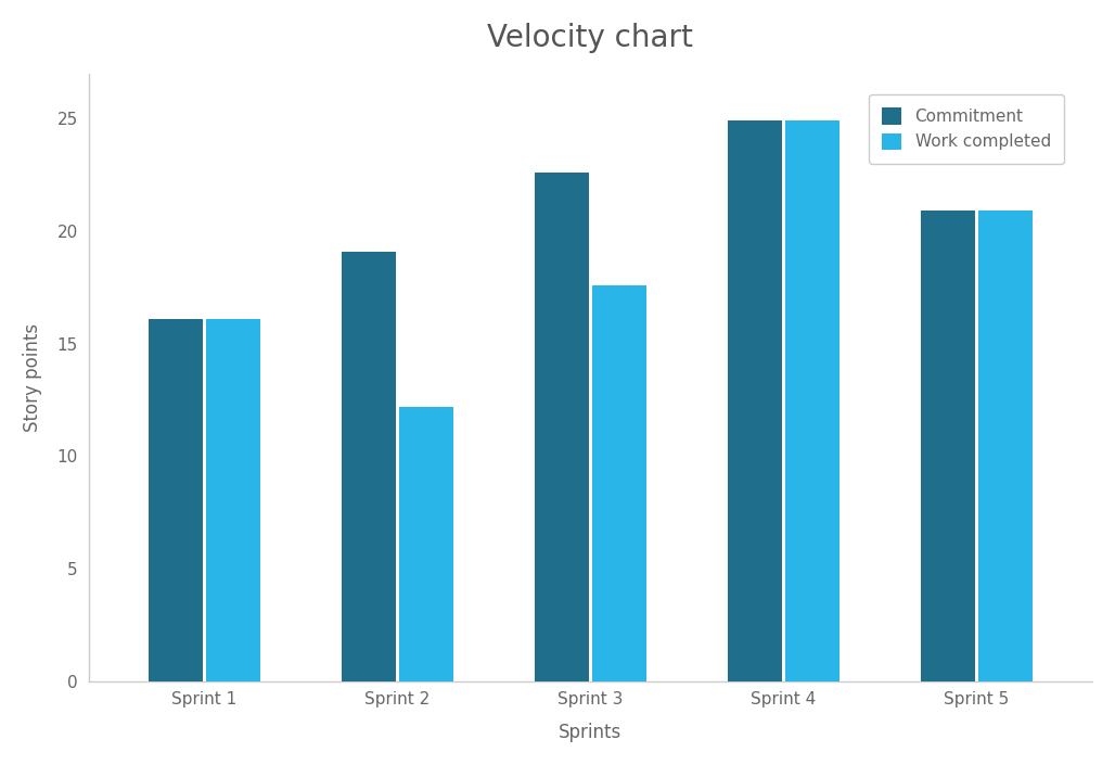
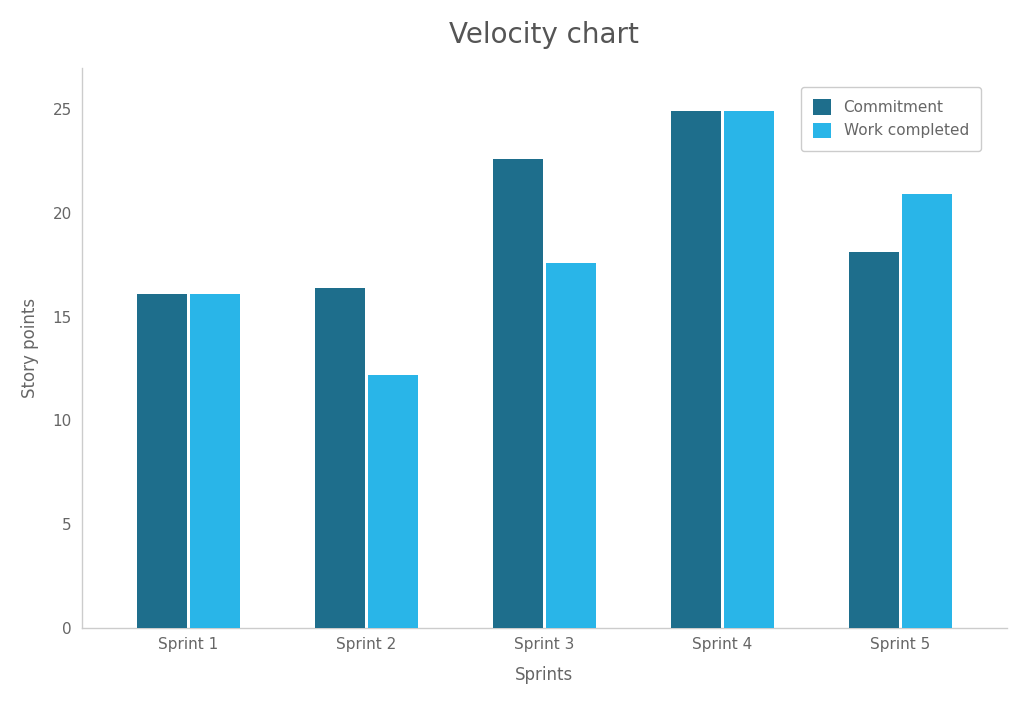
Commitment/Sprint 2: 19.1 -> 16.4
Commitment/Sprint 5: 20.9 -> 18.1
